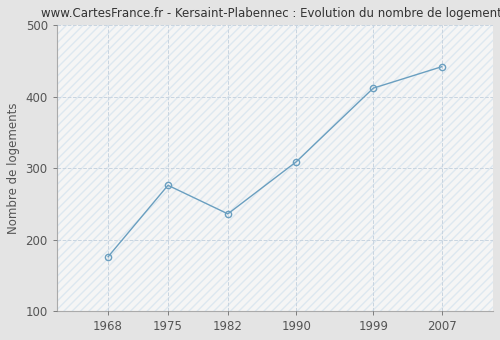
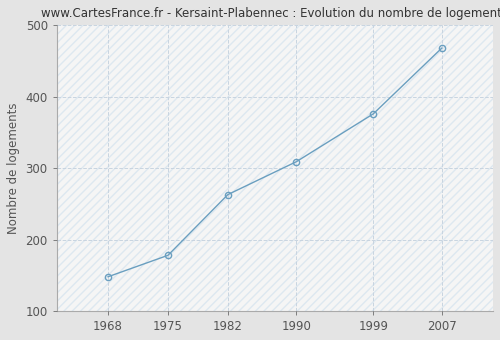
1968: 176 -> 148
1975: 276 -> 178
1982: 236 -> 263
1999: 412 -> 376
2007: 442 -> 468
